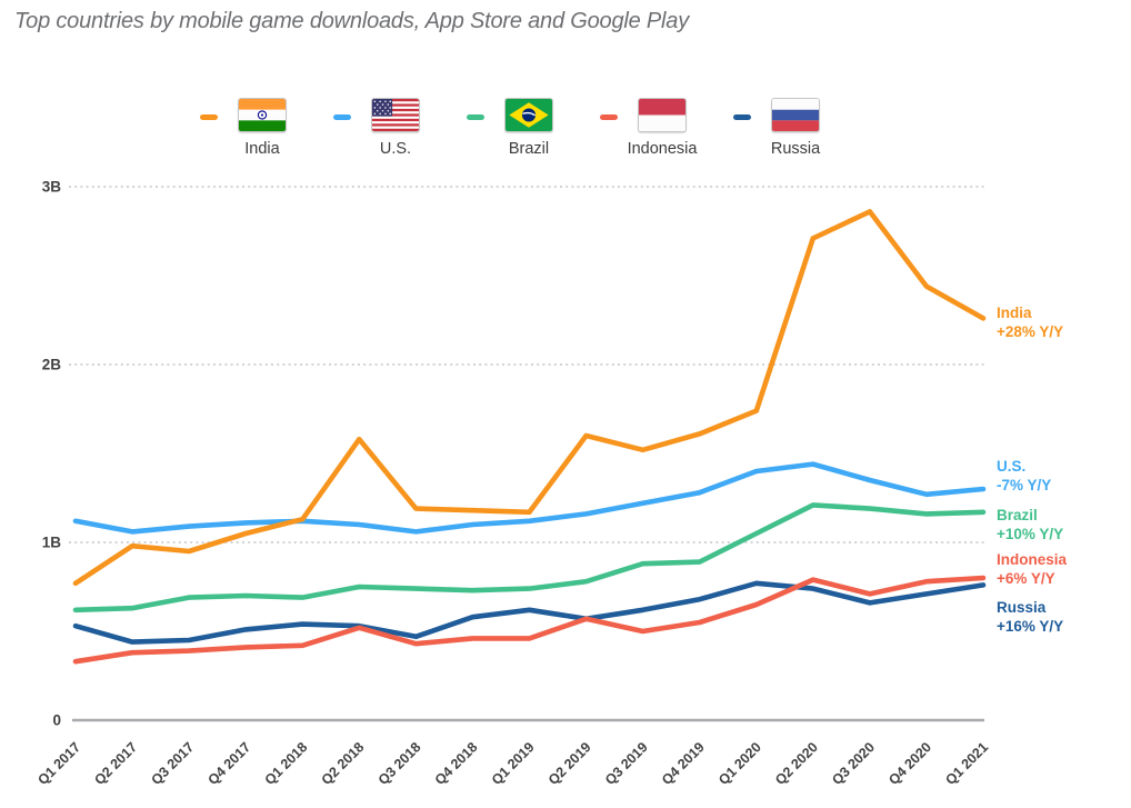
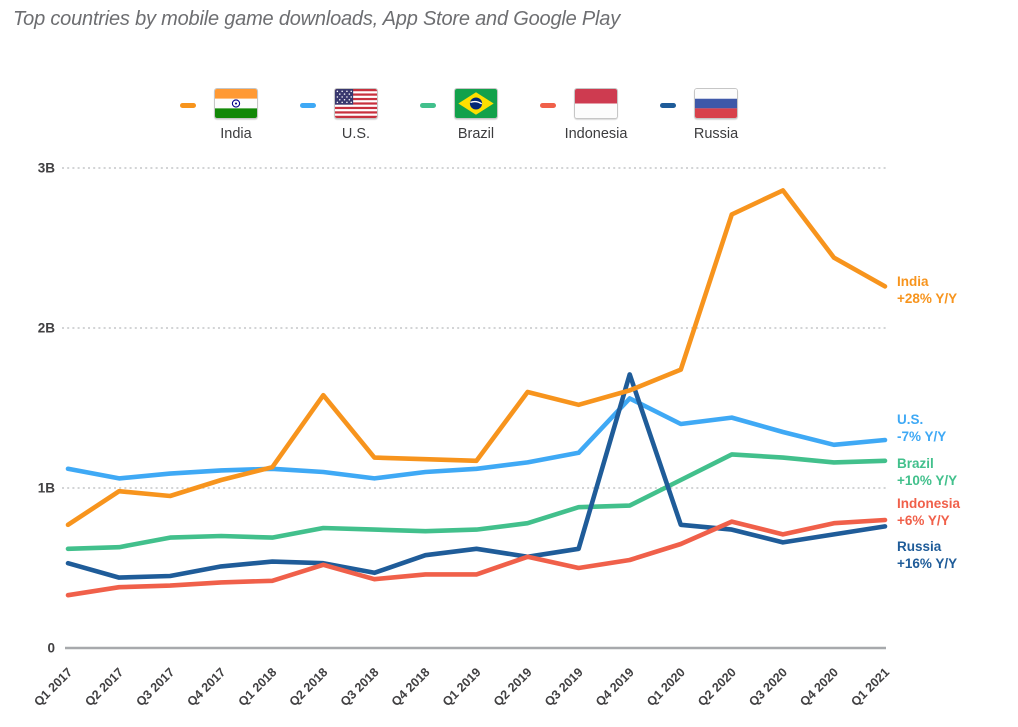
U.S./Q4 2019: 1.28B -> 1.56B
Russia/Q4 2019: 0.68B -> 1.71B
